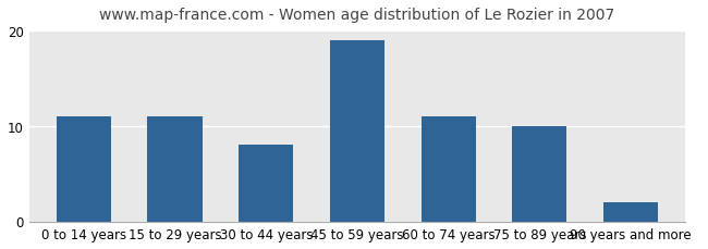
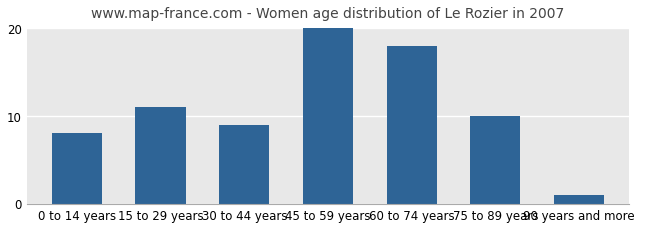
0 to 14 years: 11 -> 8
30 to 44 years: 8 -> 9
45 to 59 years: 19 -> 20
60 to 74 years: 11 -> 18
90 years and more: 2 -> 1
